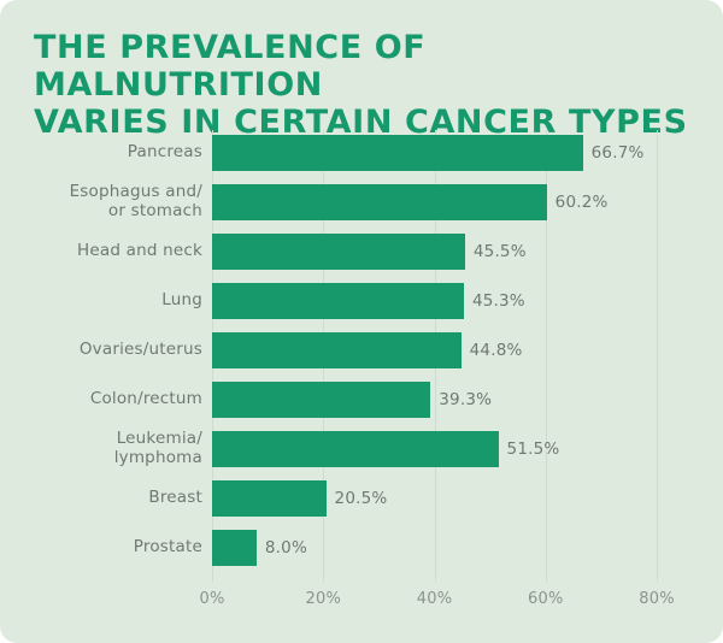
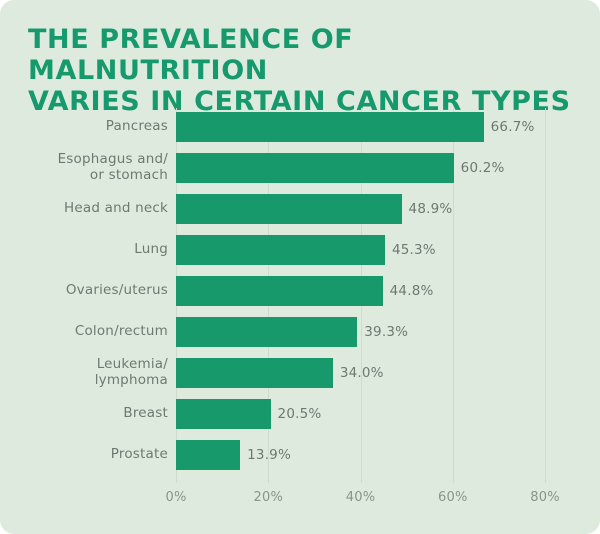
Head and neck: 45.5% -> 48.9%
Leukemia/ lymphoma: 51.5% -> 34.0%
Prostate: 8.0% -> 13.9%
